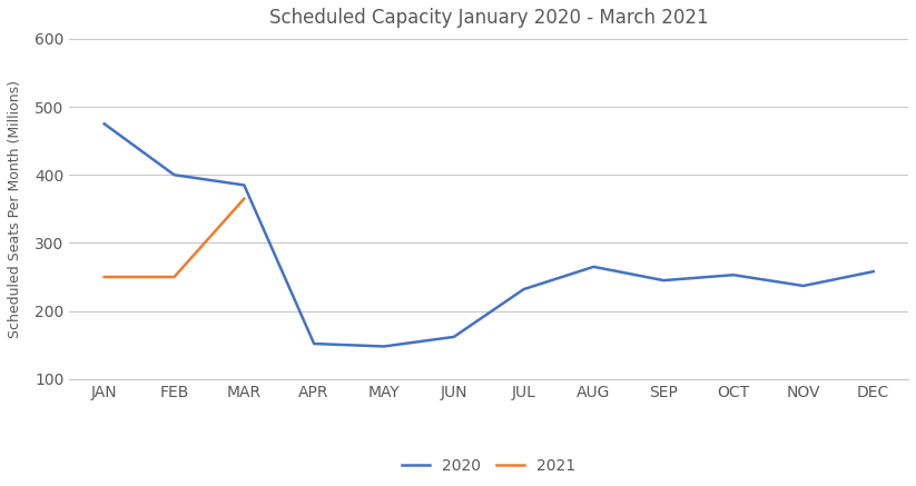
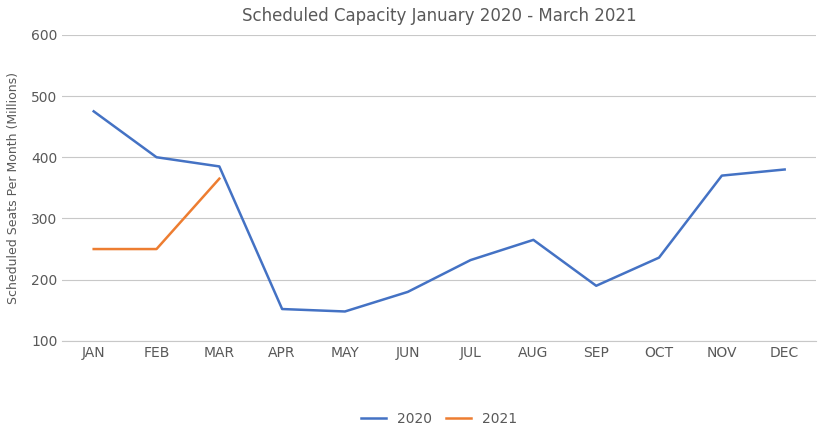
2020/JUN: 162 -> 180
2020/SEP: 245 -> 190
2020/OCT: 253 -> 236
2020/NOV: 237 -> 370
2020/DEC: 258 -> 380
